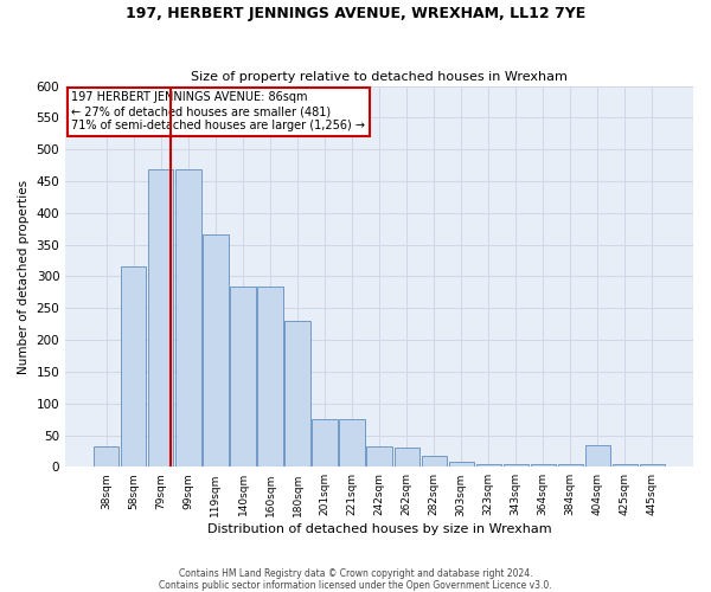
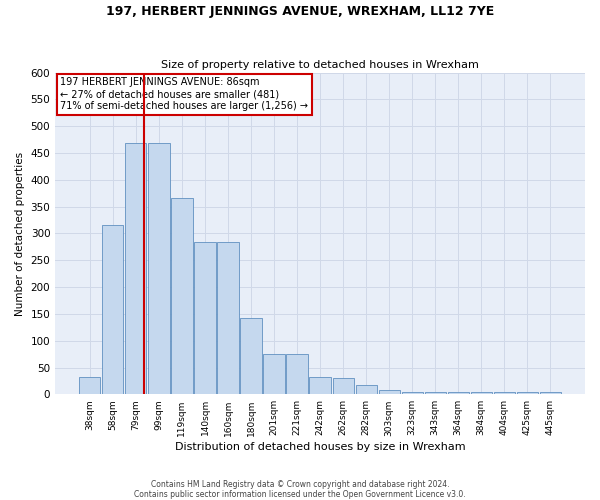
180sqm: 230 -> 143
404sqm: 34 -> 5
